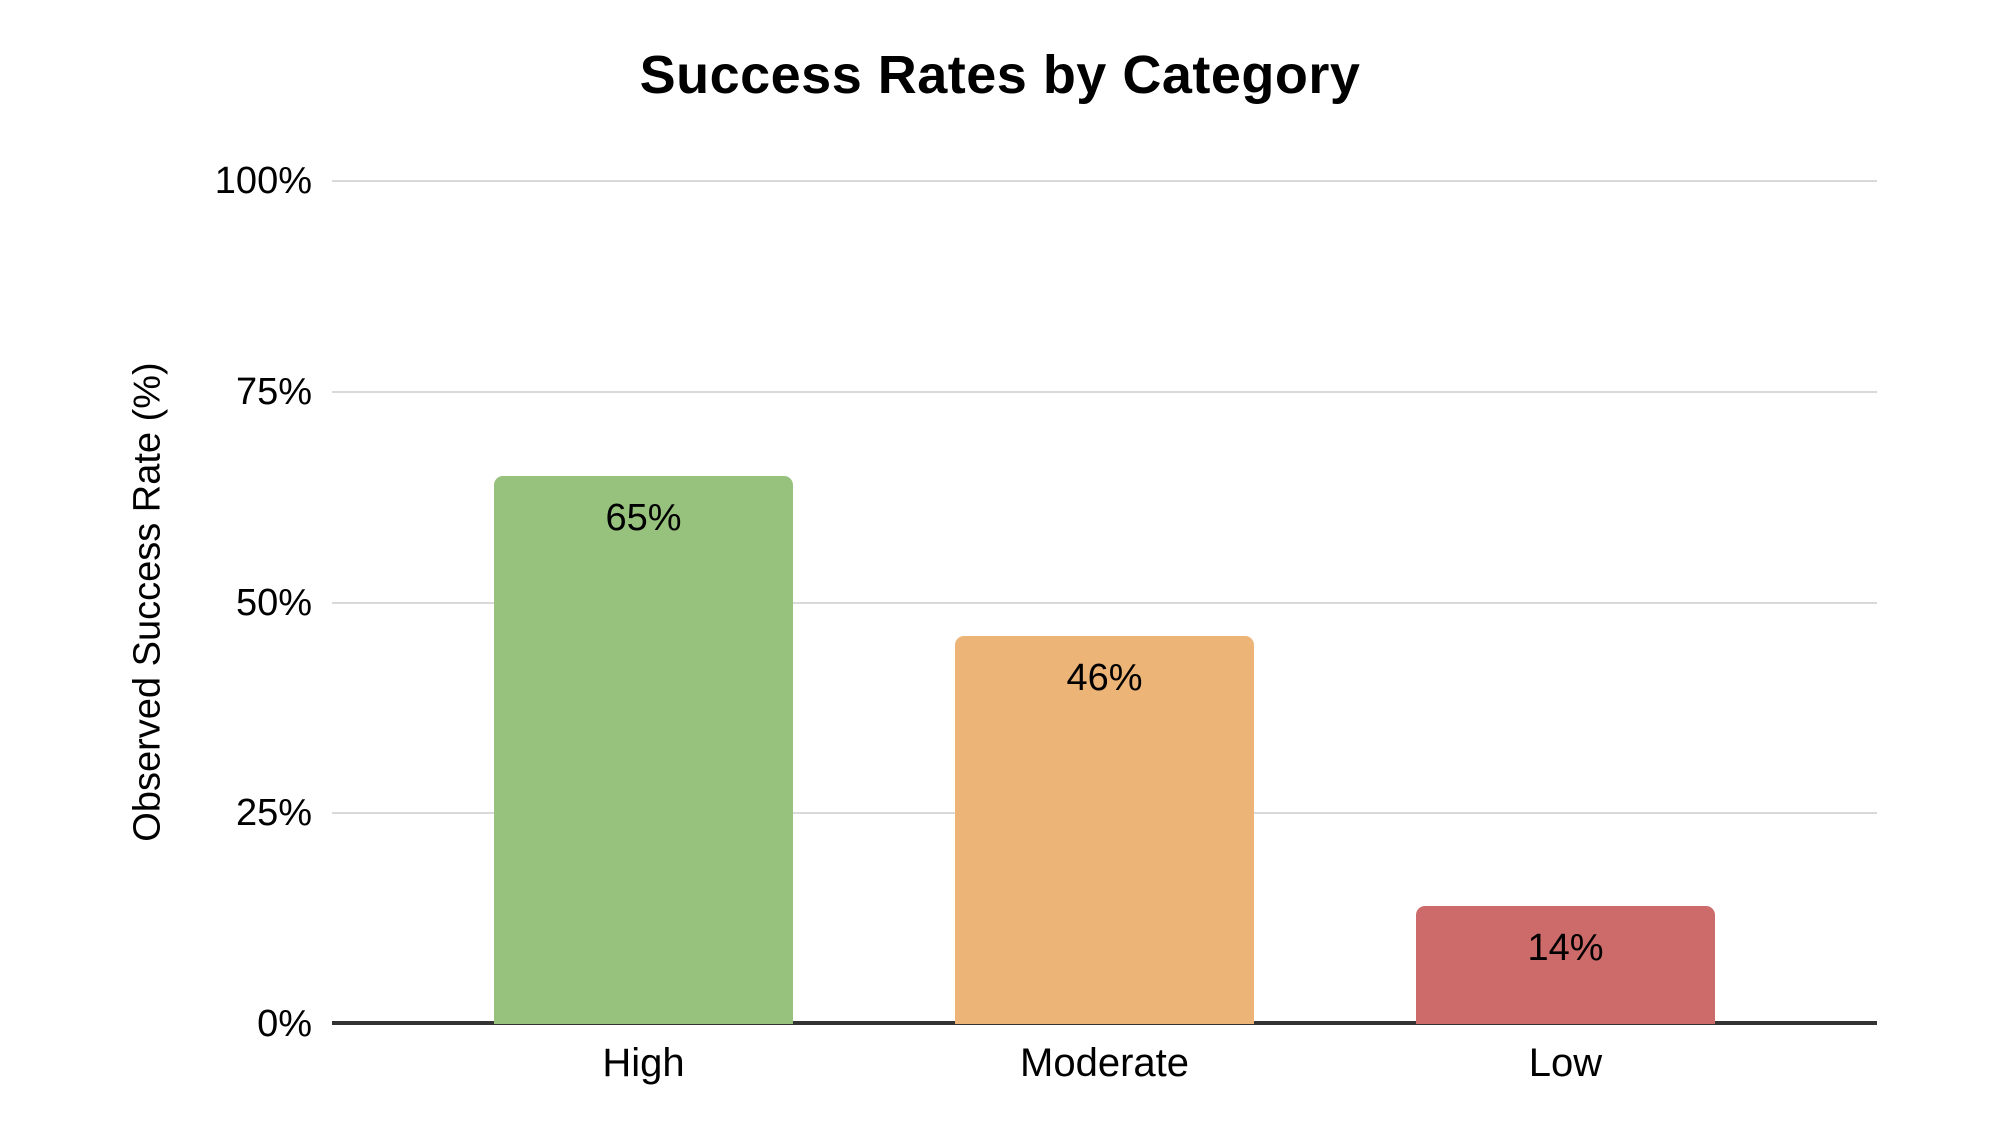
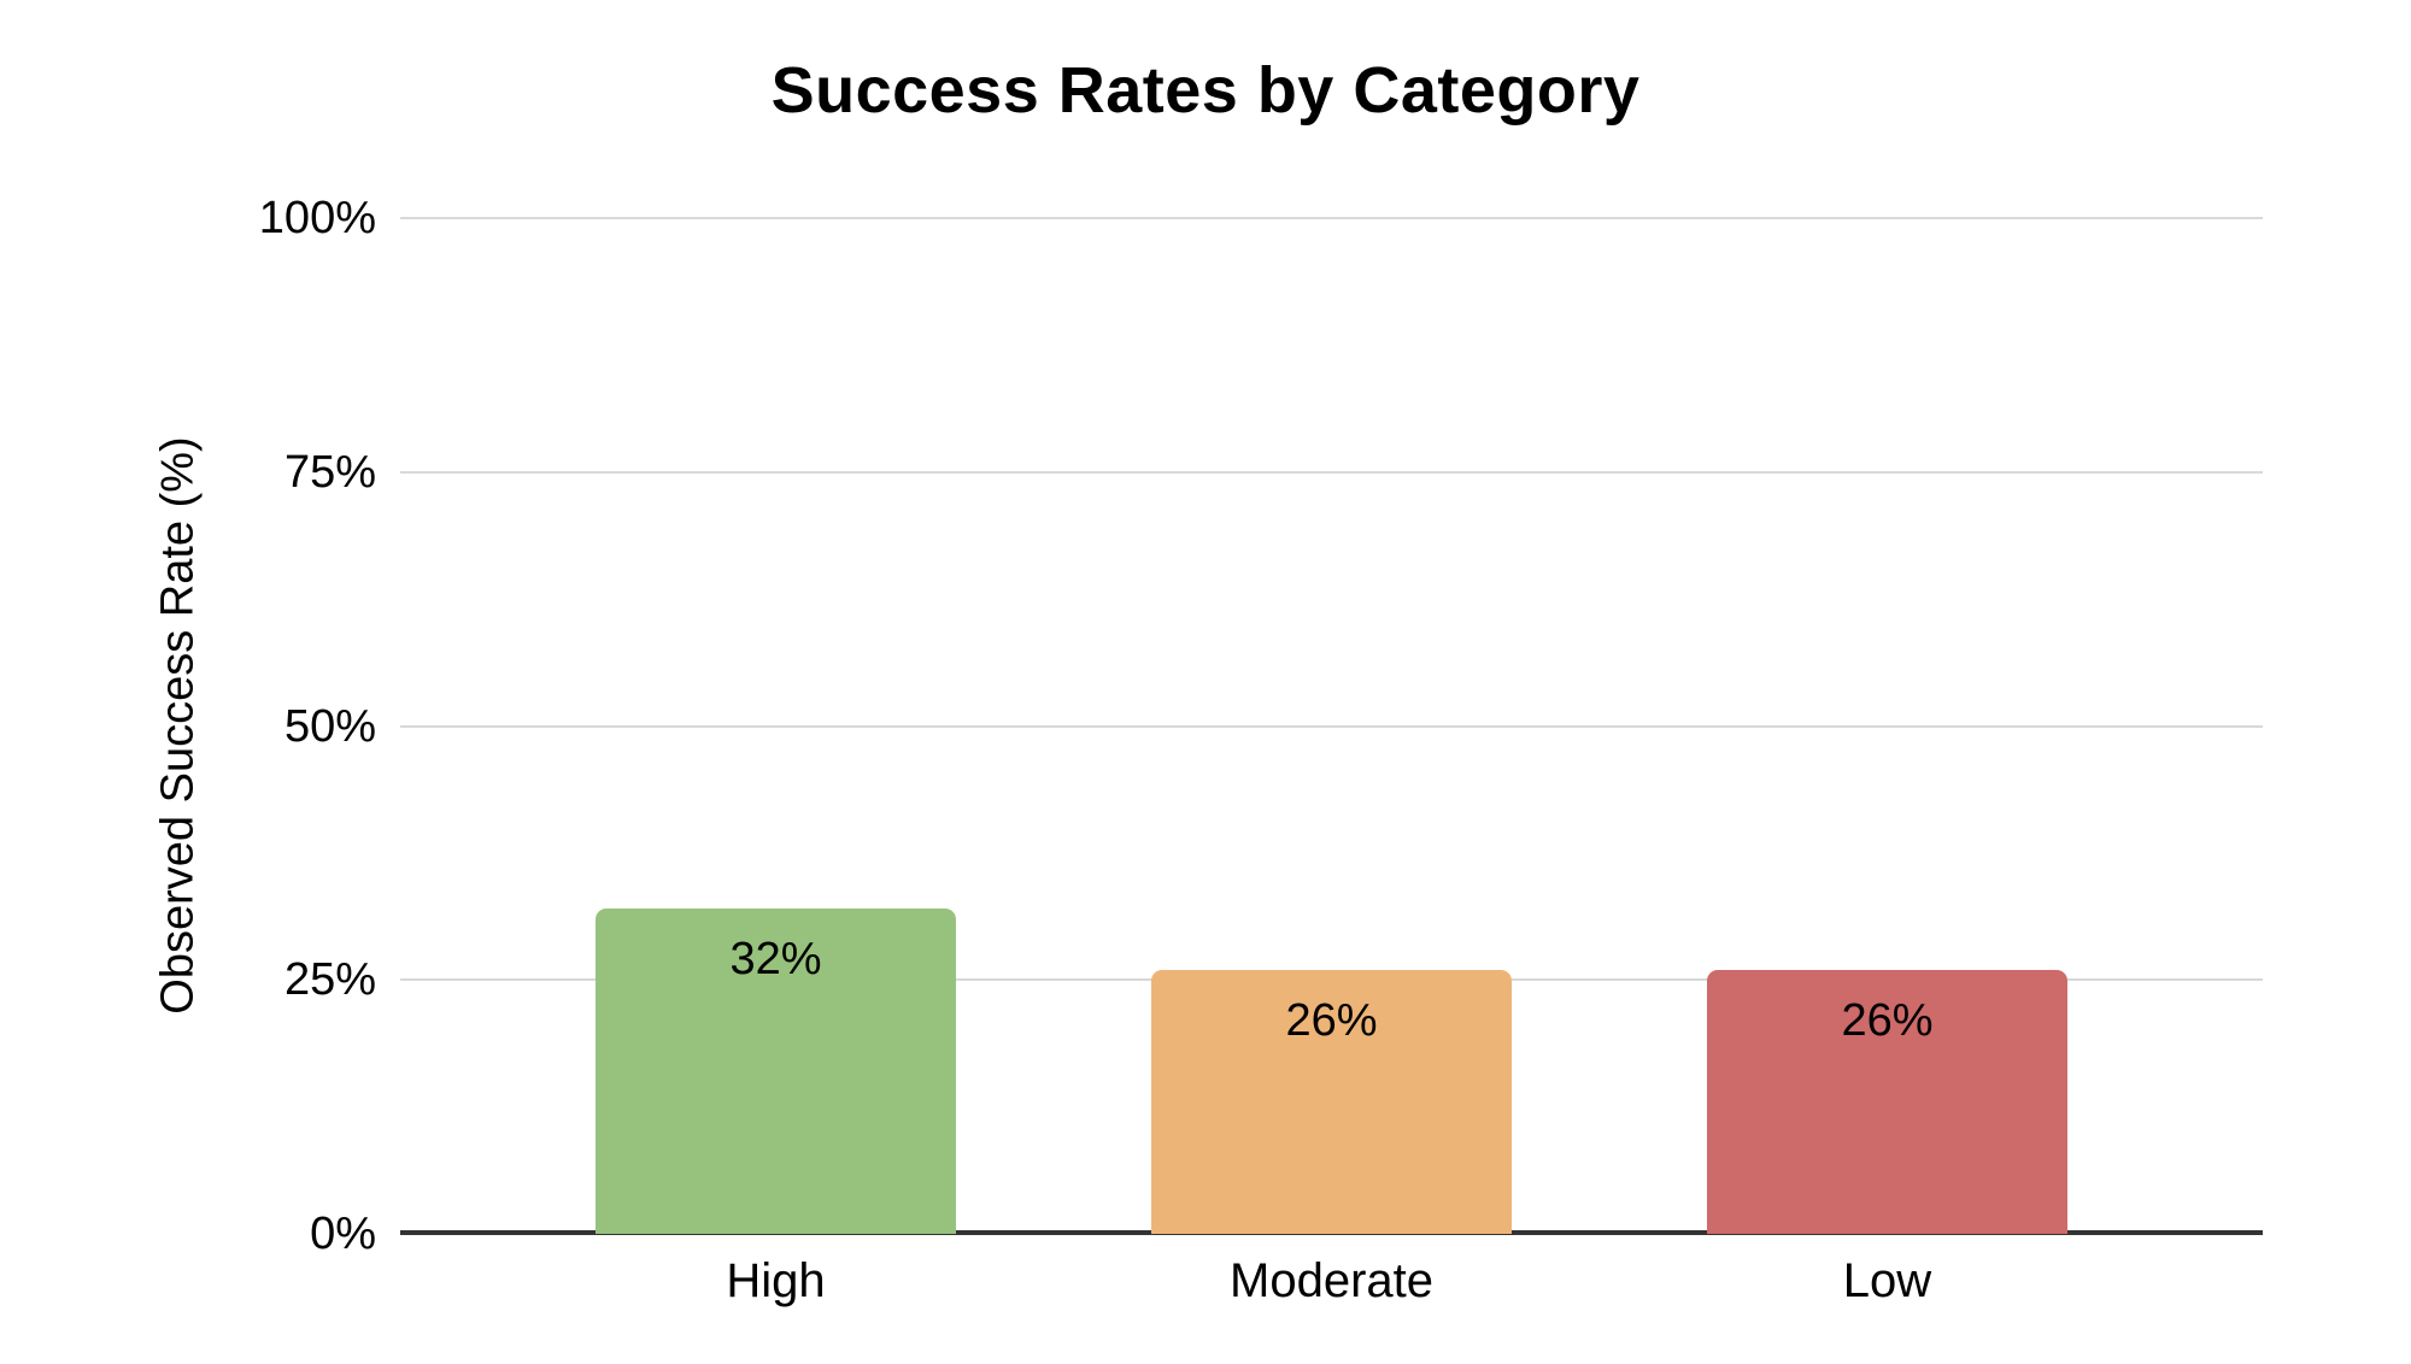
High: 65% -> 32%
Moderate: 46% -> 26%
Low: 14% -> 26%
